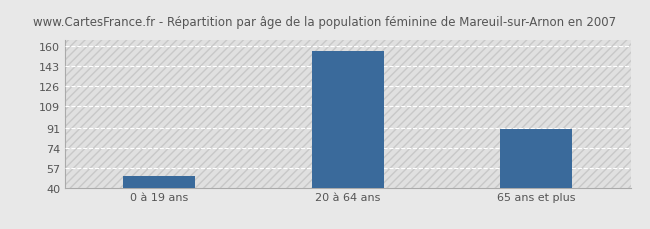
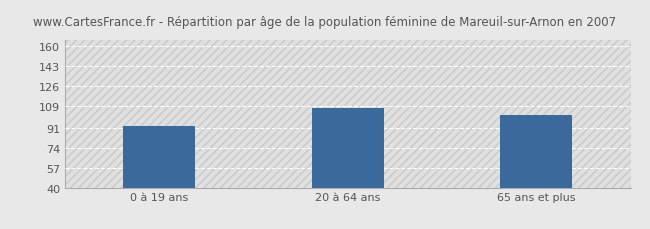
0 à 19 ans: 50 -> 92
20 à 64 ans: 156 -> 108
65 ans et plus: 90 -> 102
